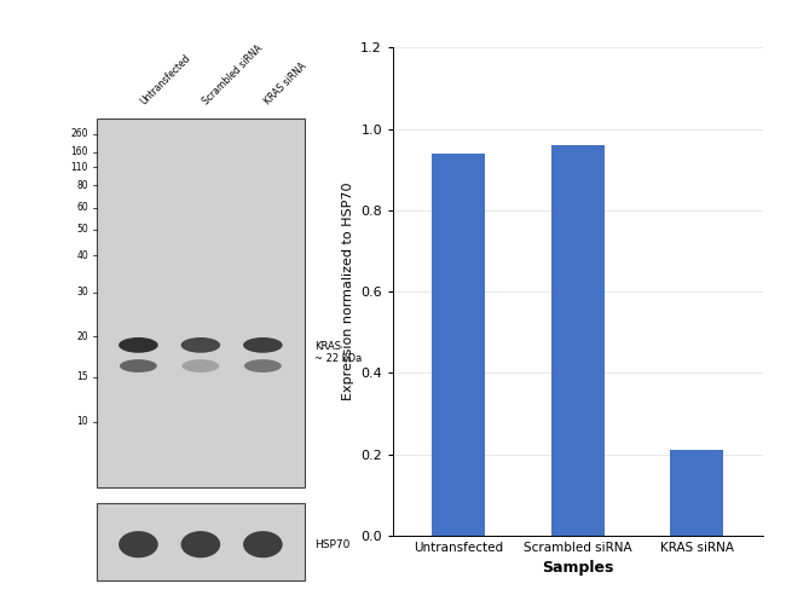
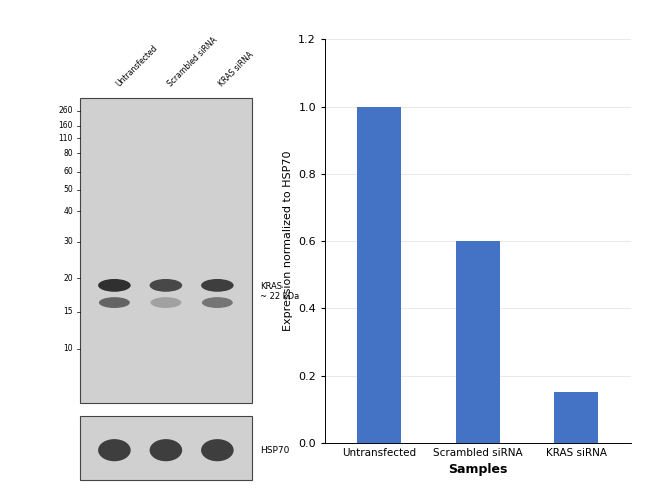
Untransfected: 0.94 -> 1.00
Scrambled siRNA: 0.96 -> 0.60
KRAS siRNA: 0.21 -> 0.15
